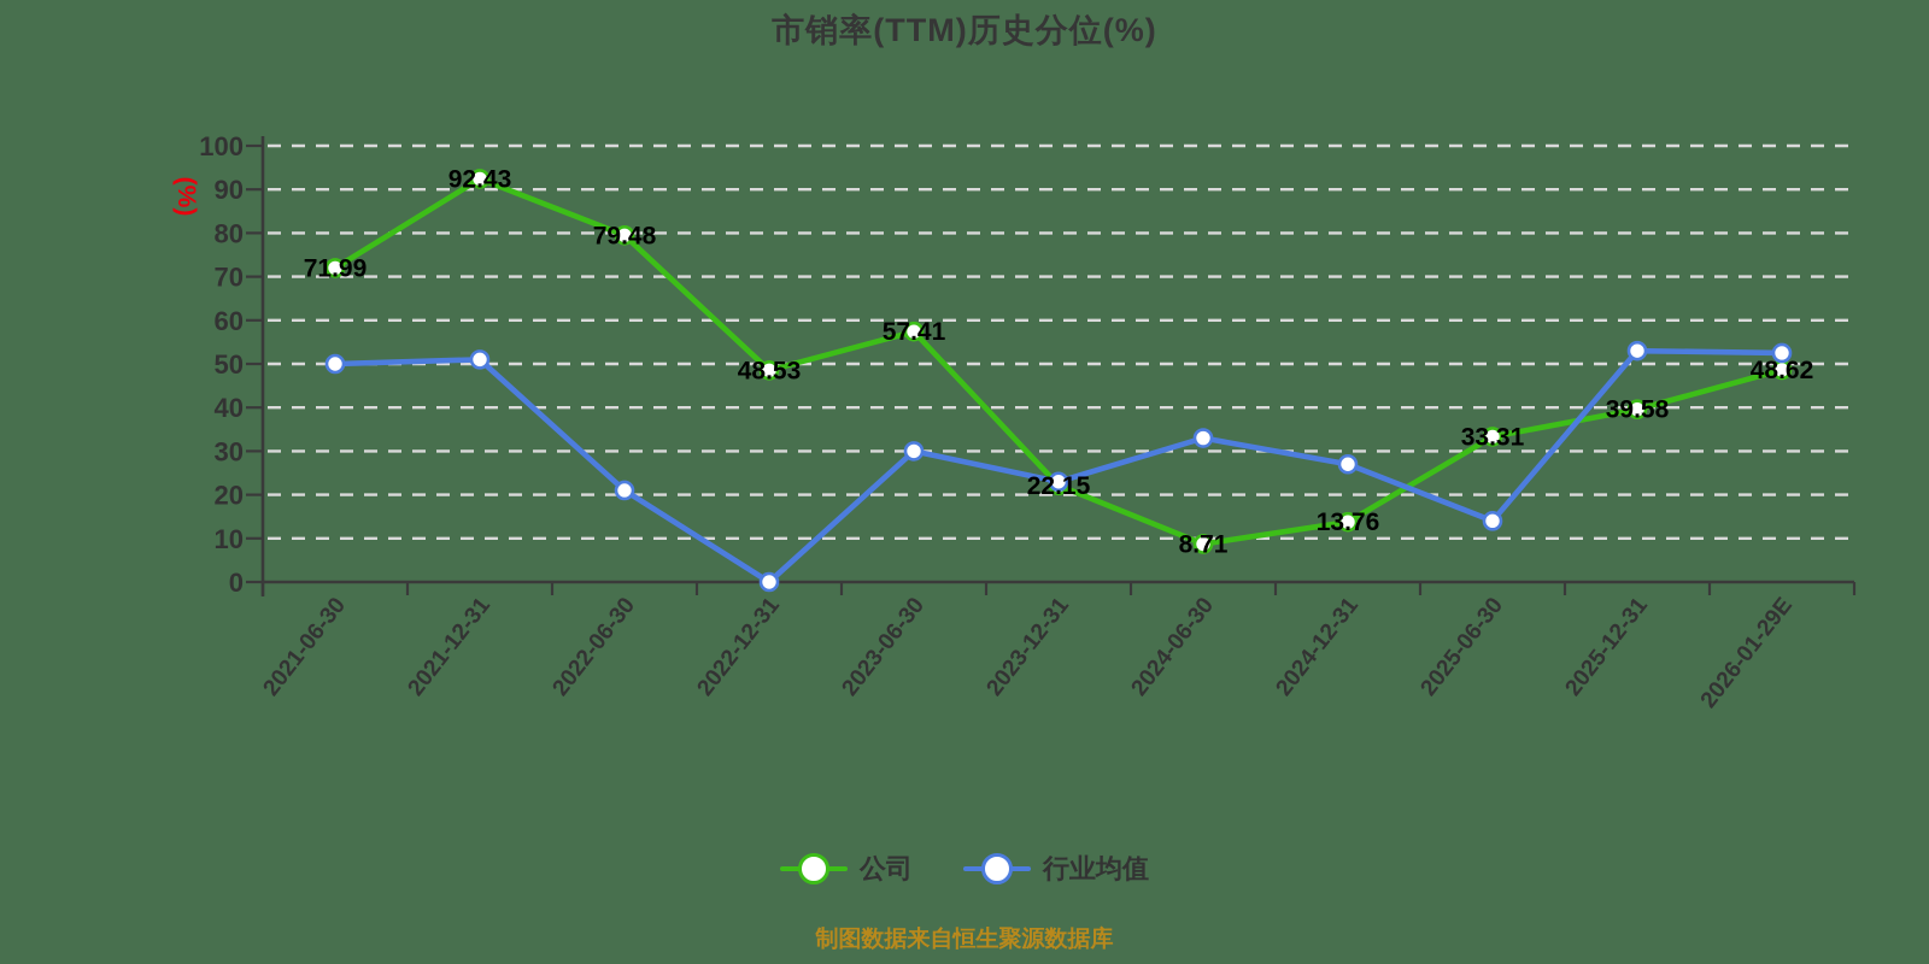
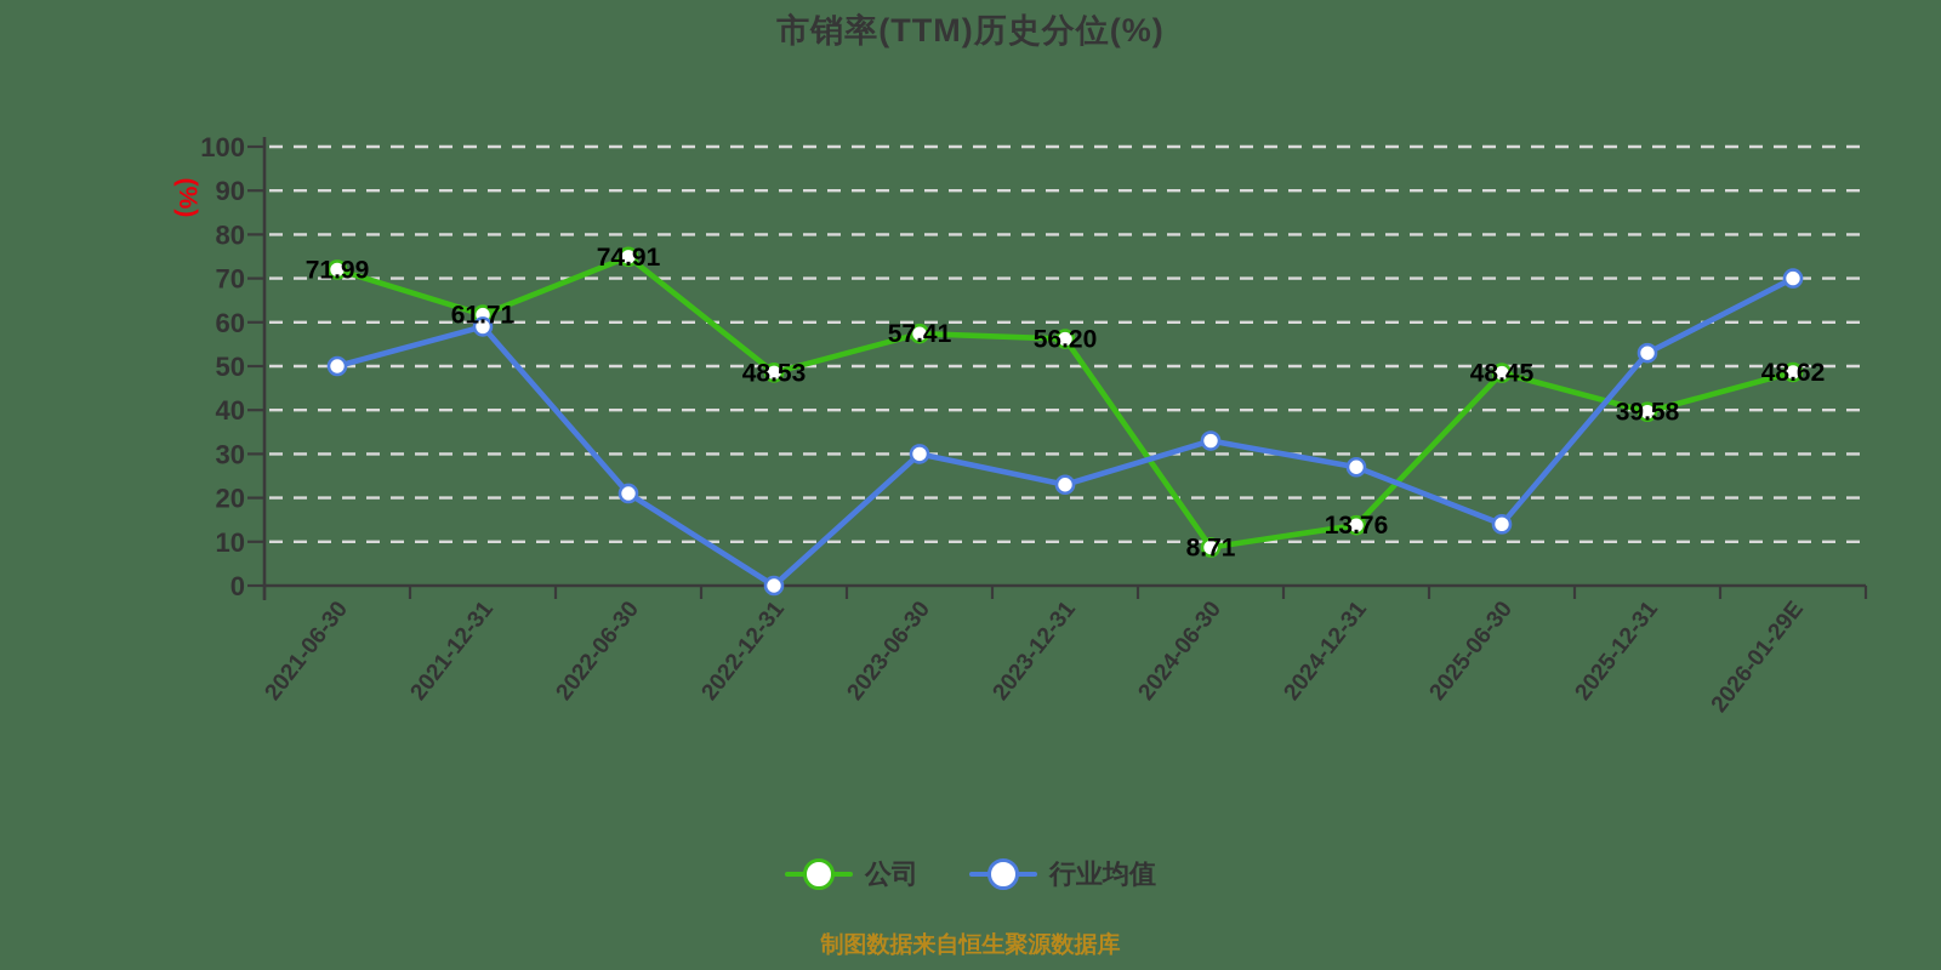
公司/2021-12-31: 92.43 -> 61.71
行业均值/2021-12-31: 51 -> 59
公司/2022-06-30: 79.48 -> 74.91
公司/2023-12-31: 22.15 -> 56.20
公司/2025-06-30: 33.31 -> 48.45
行业均值/2026-01-29E: 52 -> 70
